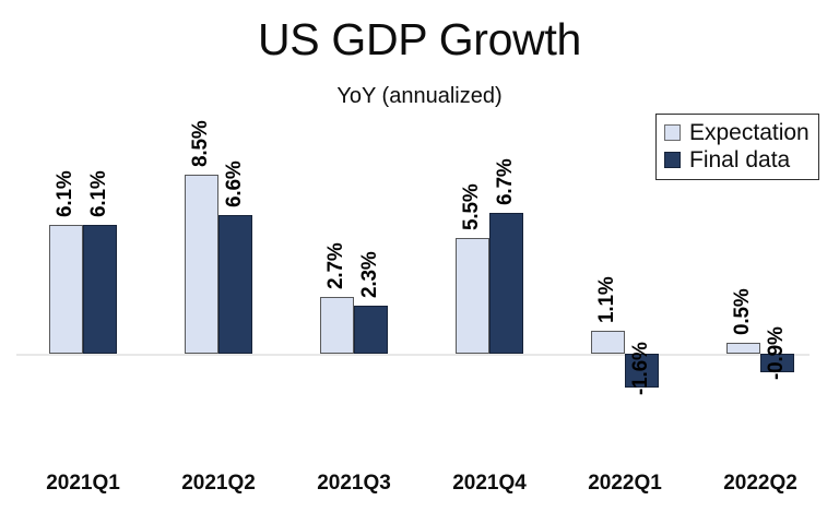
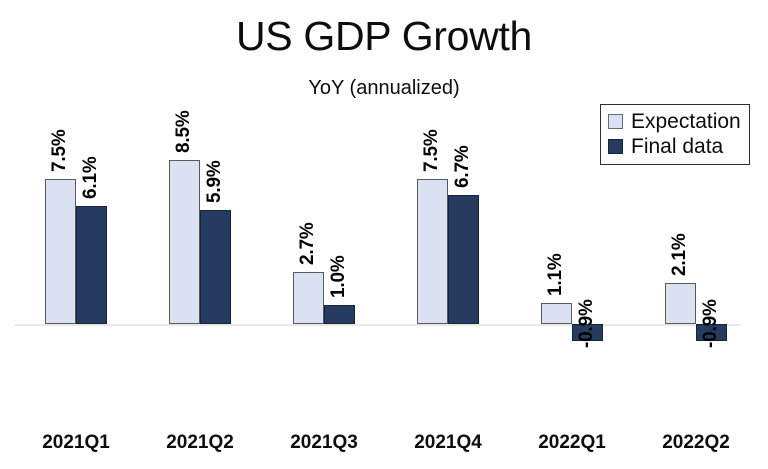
Expectation/2021Q1: 6.1% -> 7.5%
Final data/2021Q2: 6.6% -> 5.9%
Final data/2021Q3: 2.3% -> 1.0%
Expectation/2021Q4: 5.5% -> 7.5%
Final data/2022Q1: -1.6% -> -0.9%
Expectation/2022Q2: 0.5% -> 2.1%
